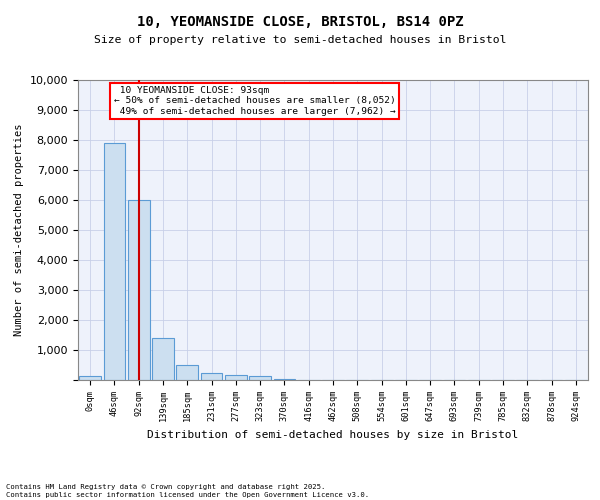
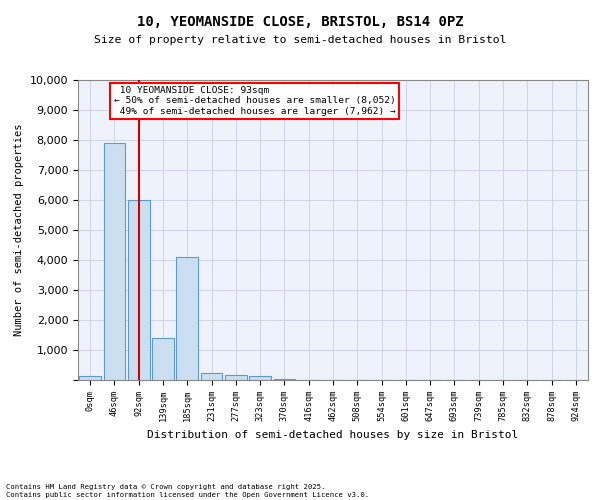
185sqm: 500 -> 4,100
